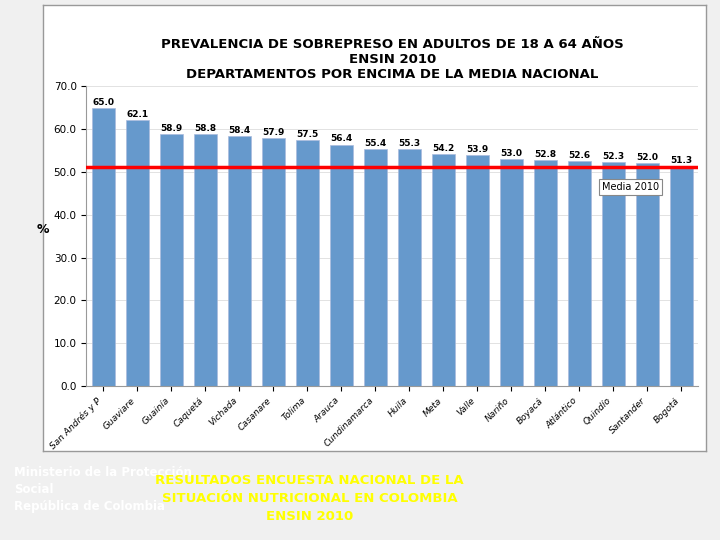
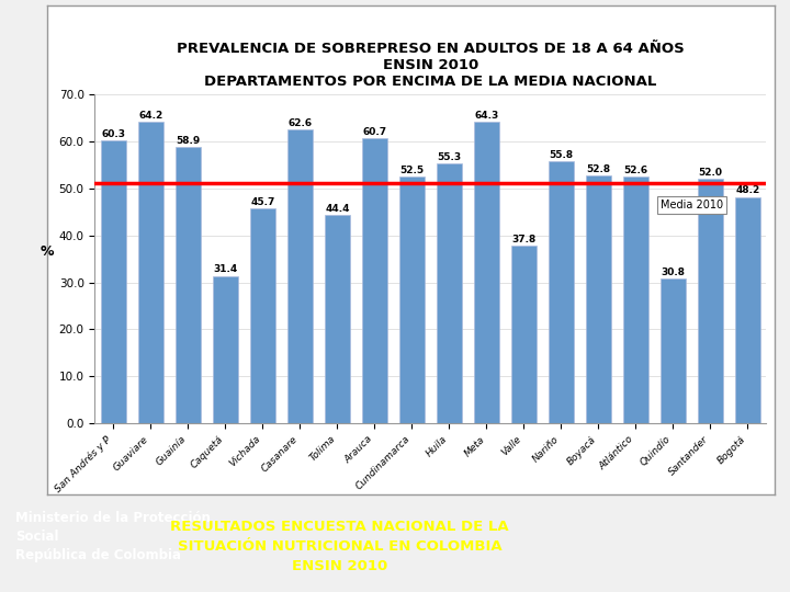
San Andrés y P: 65.0 -> 60.3
Guaviare: 62.1 -> 64.2
Caquetá: 58.8 -> 31.4
Vichada: 58.4 -> 45.7
Casanare: 57.9 -> 62.6
Tolima: 57.5 -> 44.4
Arauca: 56.4 -> 60.7
Cundinamarca: 55.4 -> 52.5
Meta: 54.2 -> 64.3
Valle: 53.9 -> 37.8
Nariño: 53.0 -> 55.8
Quindío: 52.3 -> 30.8
Bogotá: 51.3 -> 48.2
